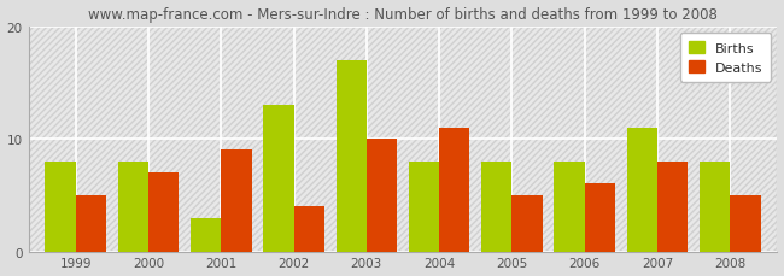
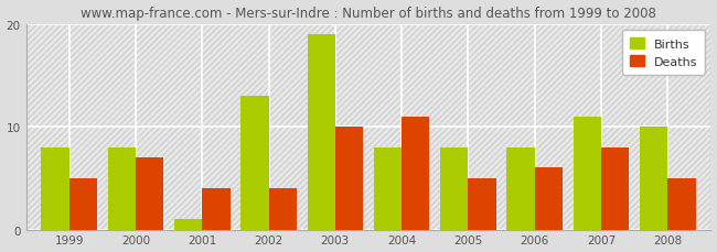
Births/2001: 3 -> 1
Deaths/2001: 9 -> 4
Births/2003: 17 -> 19
Births/2008: 8 -> 10
